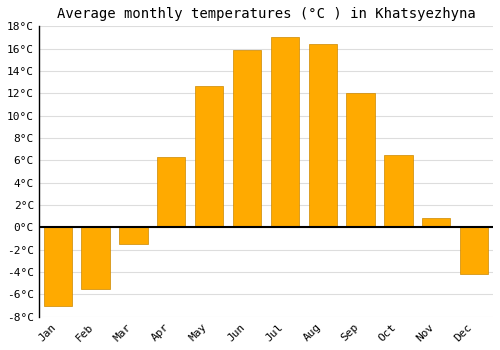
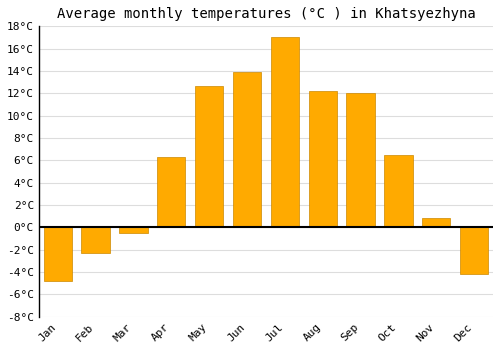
Jan: -7.0°C -> -4.8°C
Feb: -5.5°C -> -2.3°C
Mar: -1.5°C -> -0.5°C
Jun: 15.9°C -> 13.9°C
Aug: 16.4°C -> 12.2°C
